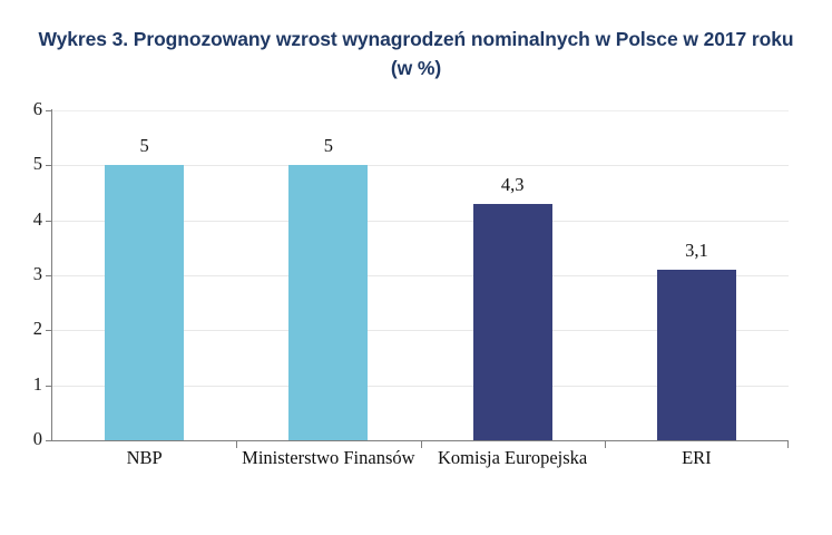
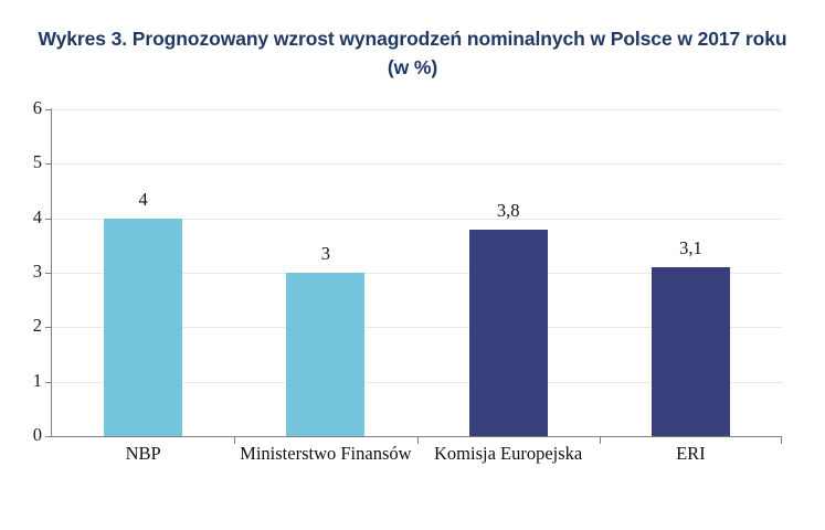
NBP: 5 -> 4
Ministerstwo Finansów: 5 -> 3
Komisja Europejska: 4,3 -> 3,8
